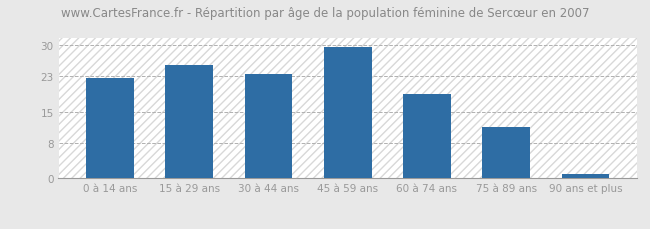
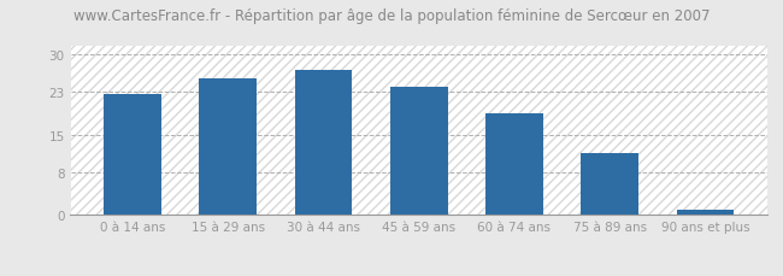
30 à 44 ans: 23.5 -> 27.0
45 à 59 ans: 29.5 -> 24.0
